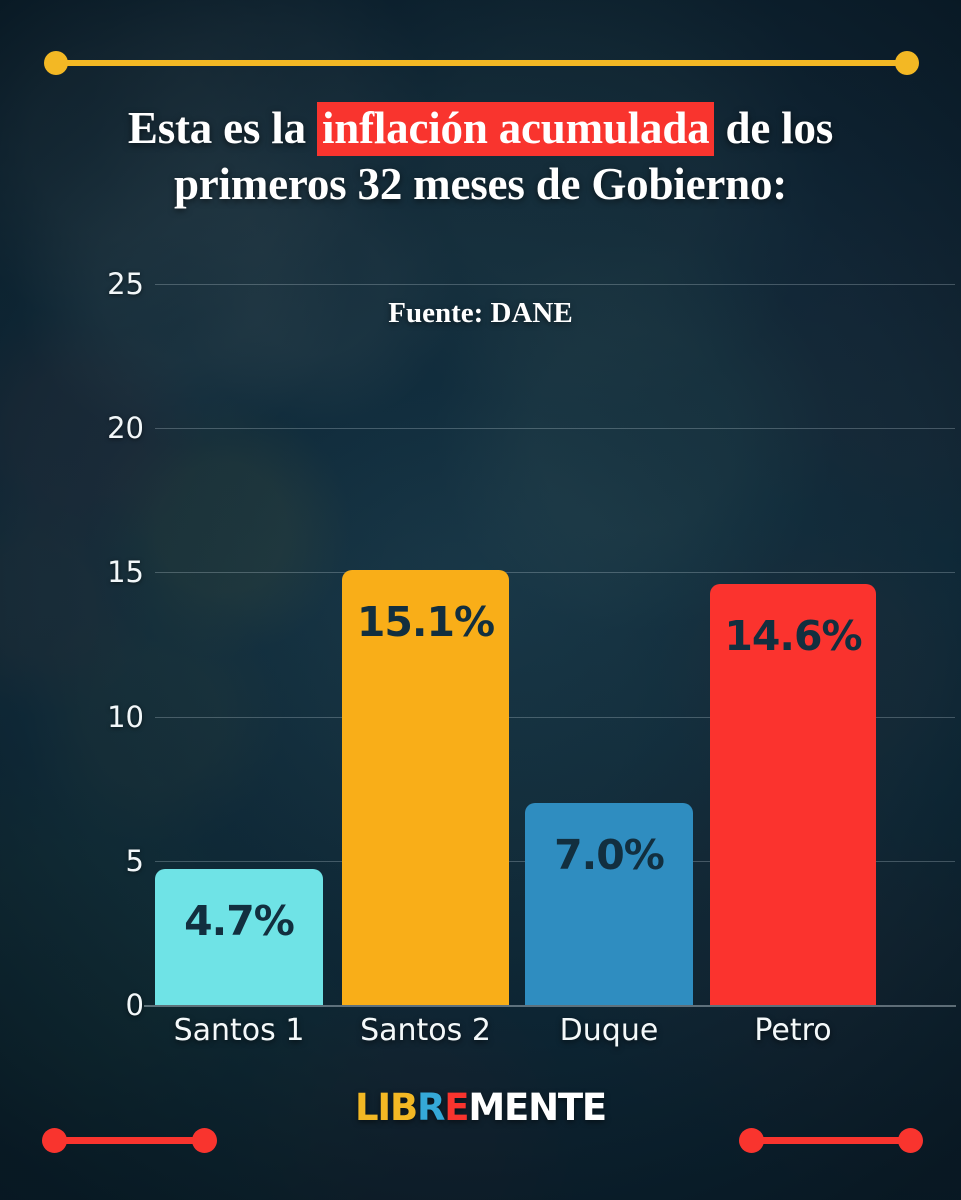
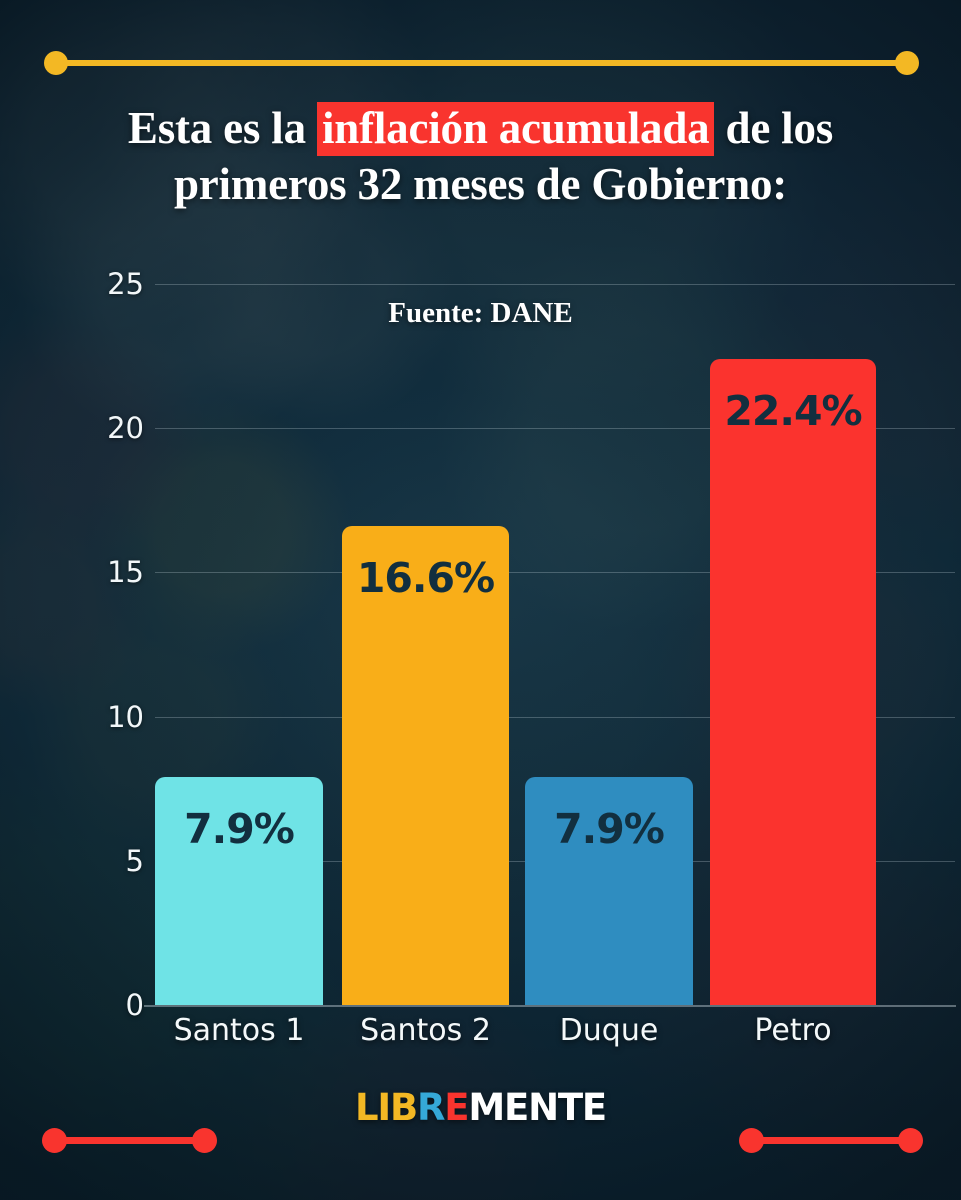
Santos 1: 4.7% -> 7.9%
Santos 2: 15.1% -> 16.6%
Duque: 7.0% -> 7.9%
Petro: 14.6% -> 22.4%
